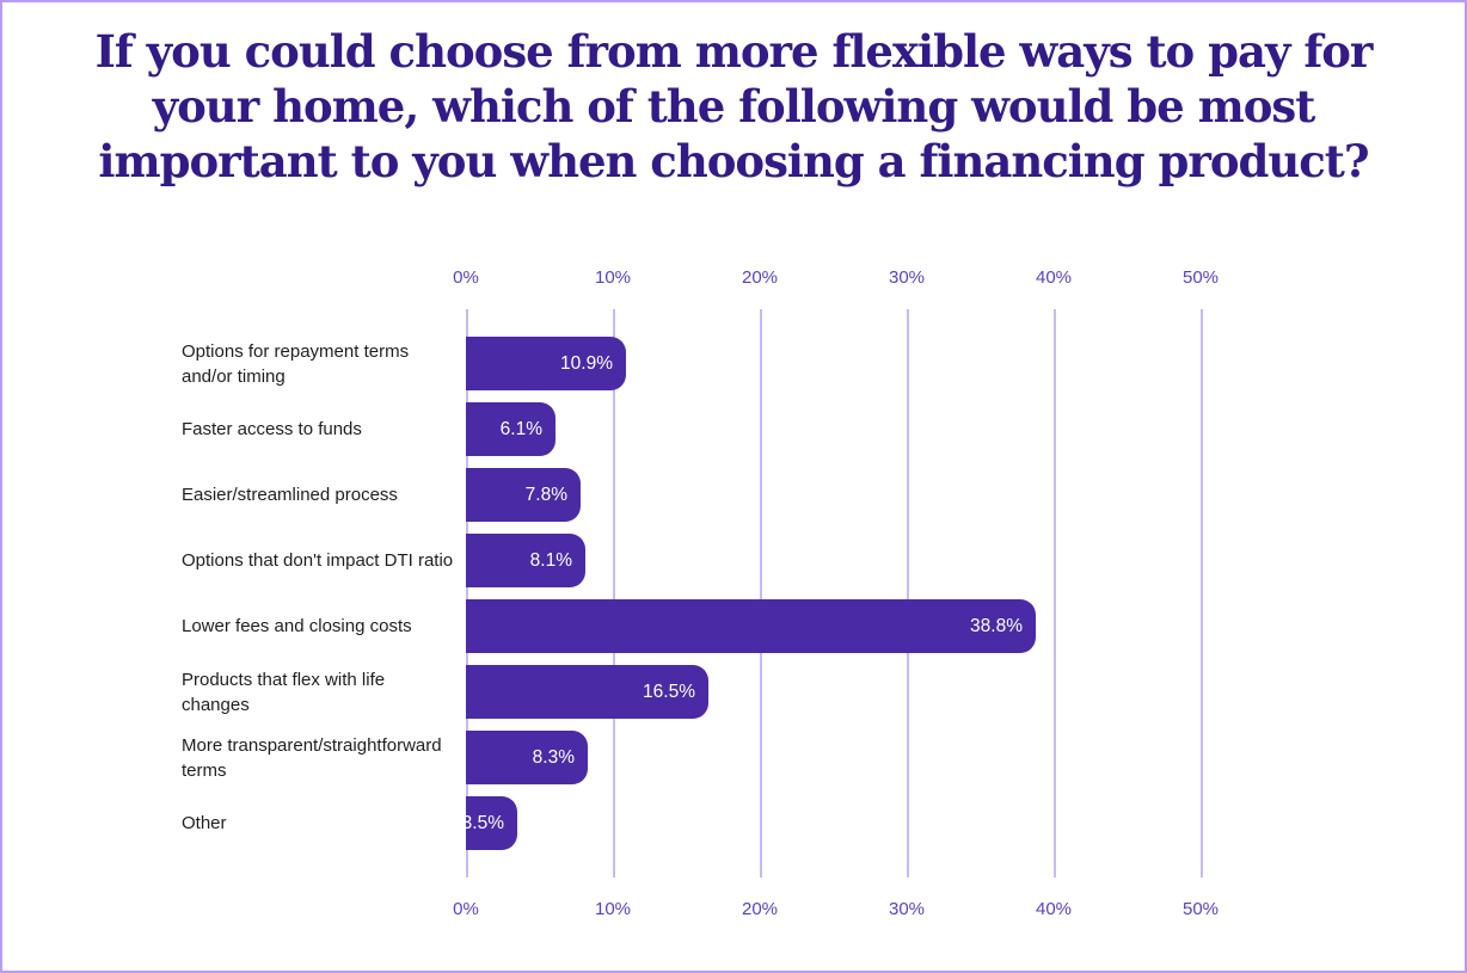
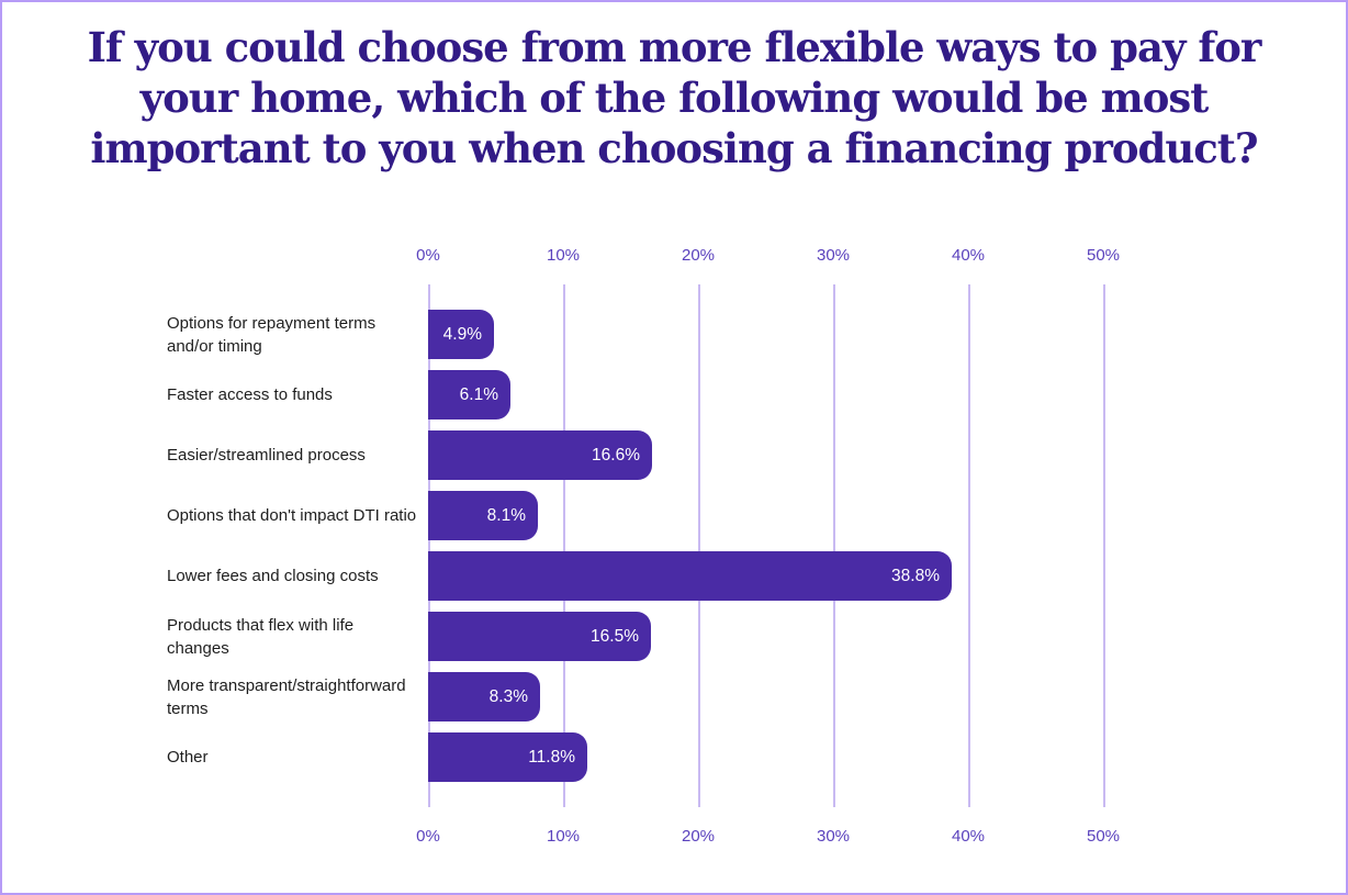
Options for repayment terms and/or timing: 10.9% -> 4.9%
Easier/streamlined process: 7.8% -> 16.6%
Other: 3.5% -> 11.8%
